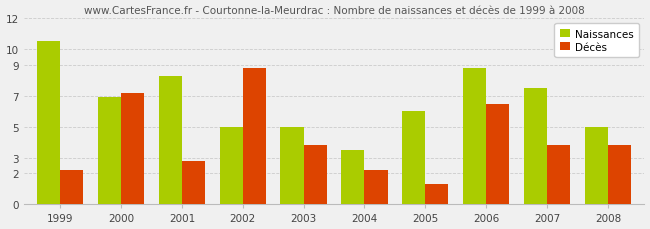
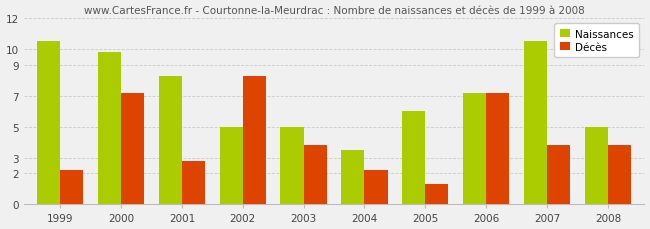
Naissances/2000: 6.9 -> 9.8
Décès/2002: 8.8 -> 8.3
Naissances/2006: 8.8 -> 7.2
Décès/2006: 6.5 -> 7.2
Naissances/2007: 7.5 -> 10.5
